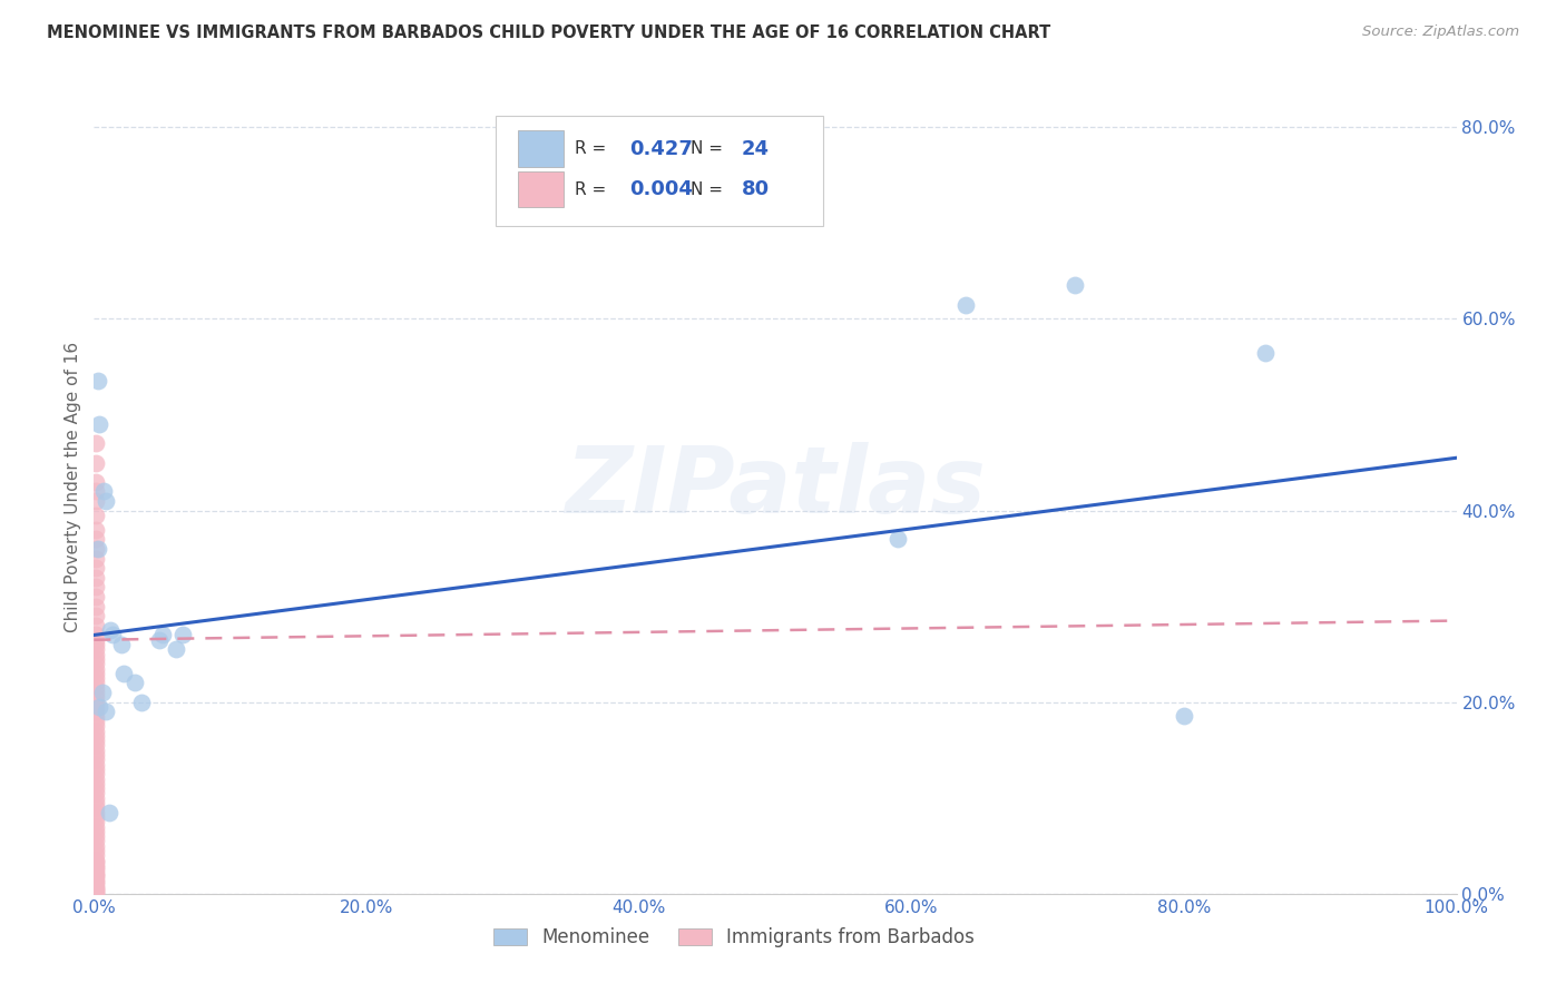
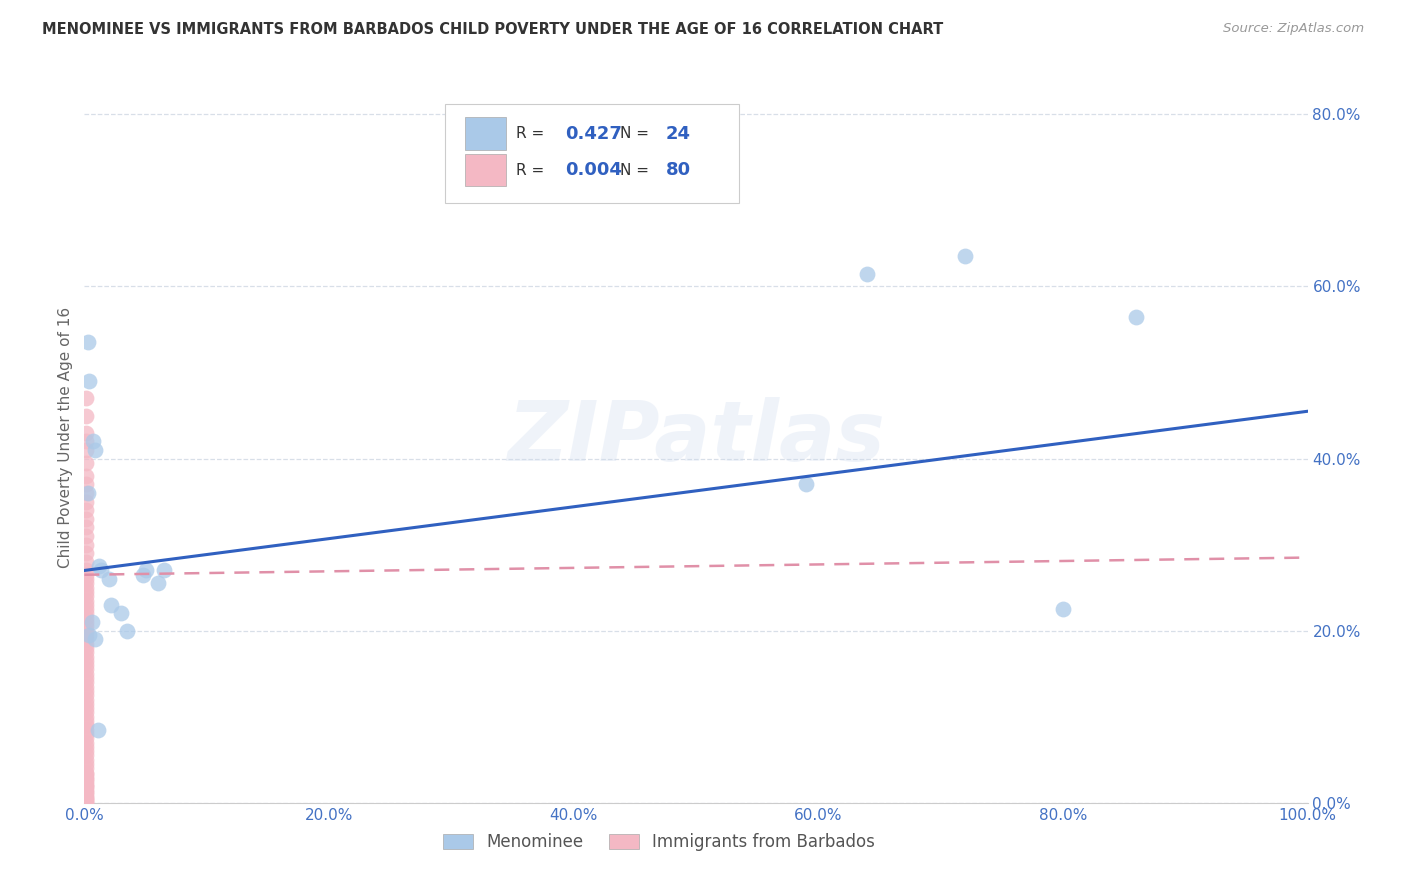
Menominee/80.0%: 18.6% -> 22.5%
